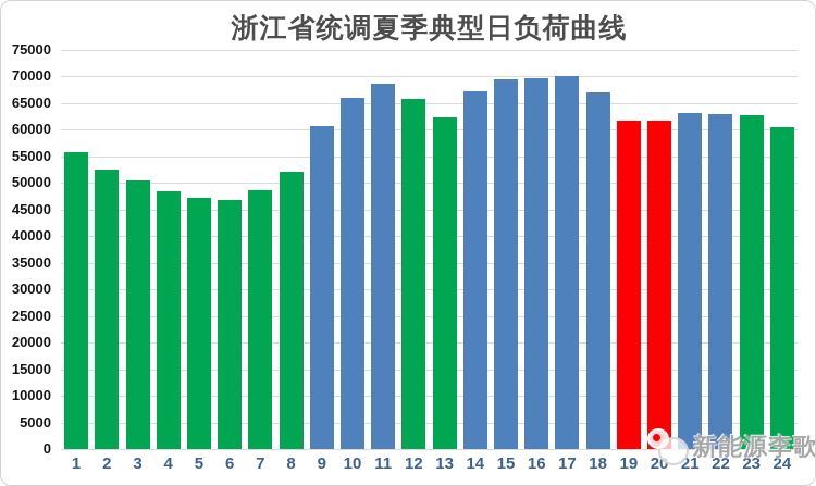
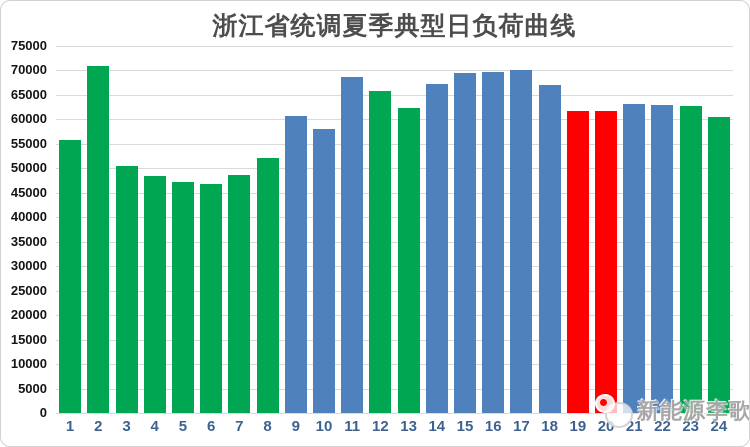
2: 53000 -> 71000
10: 66000 -> 58000
